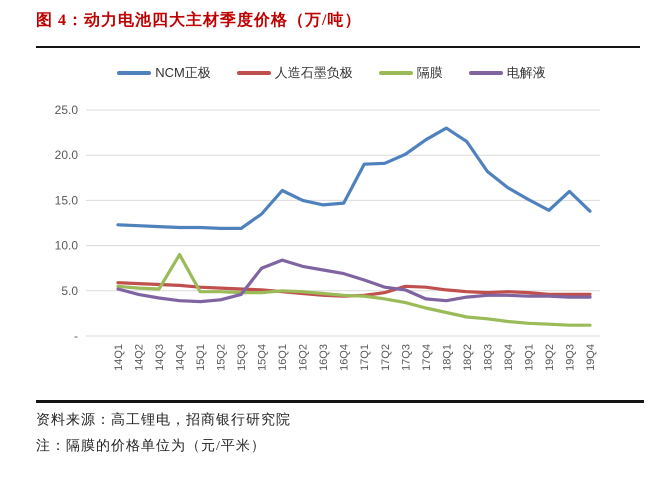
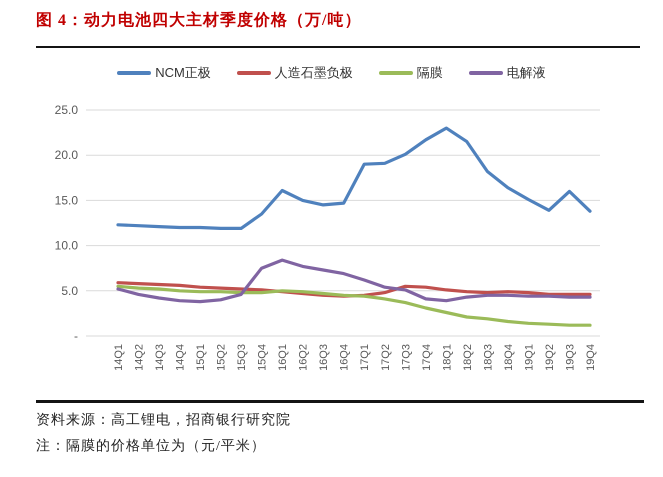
隔膜/14Q4: 9 -> 5
